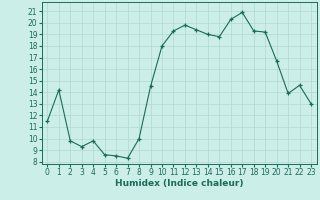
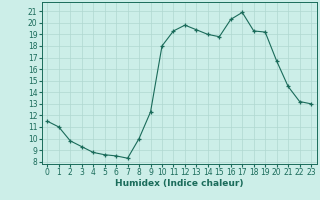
1: 14.2 -> 11.0
4: 9.8 -> 8.8
9: 14.5 -> 12.3
21: 13.9 -> 14.5
22: 14.6 -> 13.2
